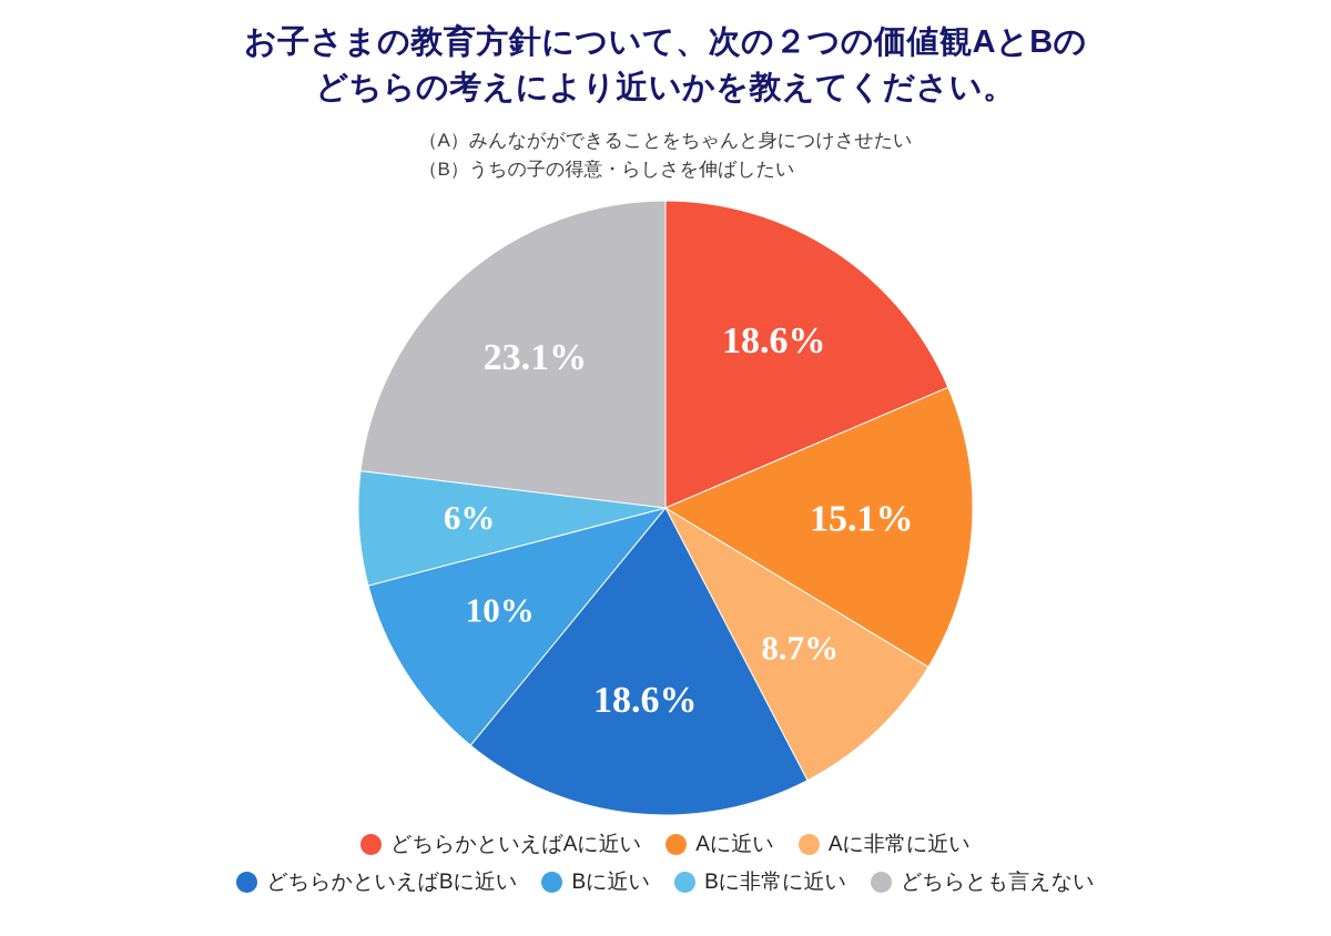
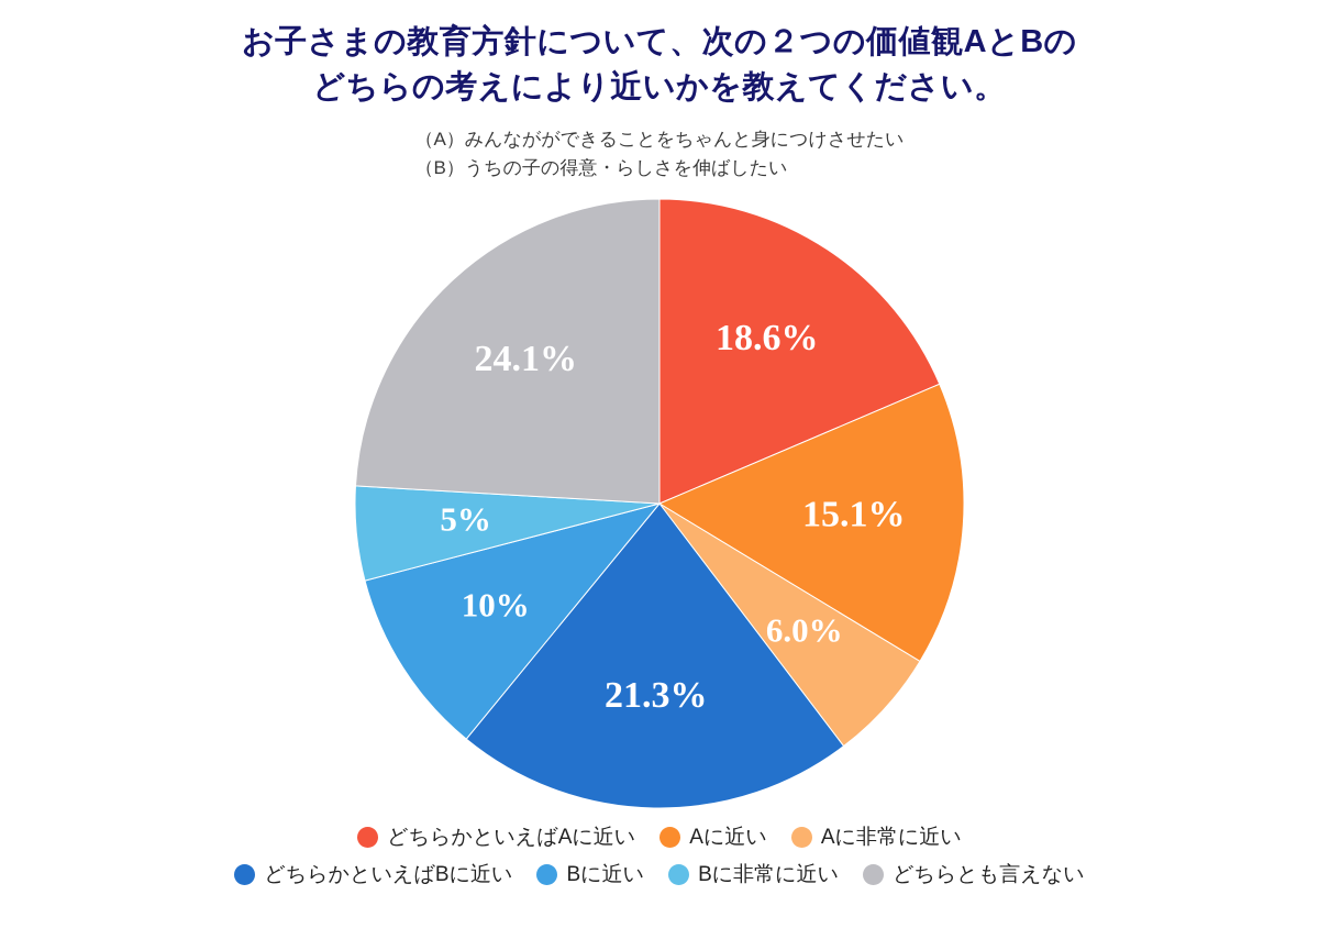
Aに非常に近い: 8.7% -> 6.0%
どちらかといえばBに近い: 18.6% -> 21.3%
Bに非常に近い: 6% -> 5%
どちらとも言えない: 23.1% -> 24.1%
